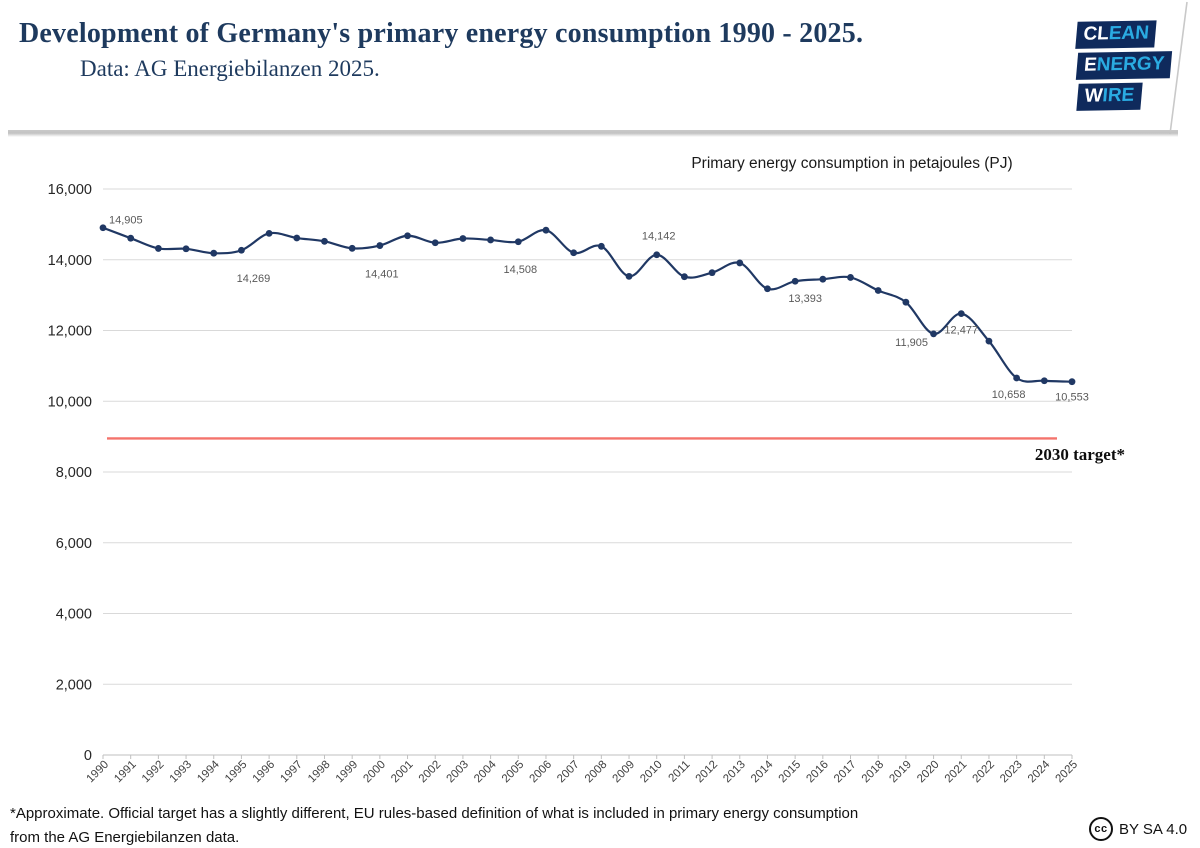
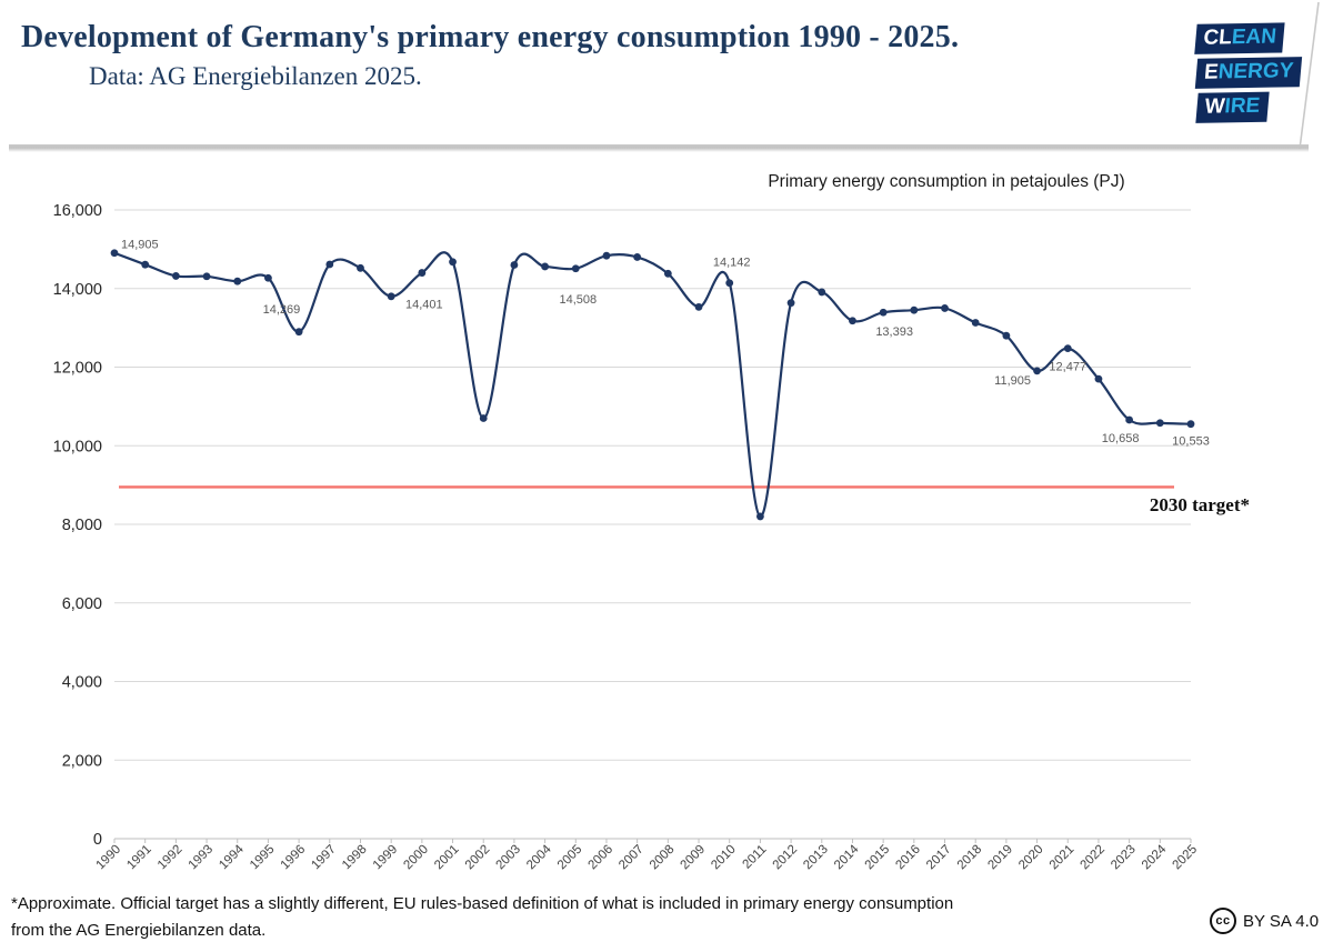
1996: 14700 -> 12900
1999: 14300 -> 13800
2002: 14500 -> 10700
2007: 14200 -> 14800
2011: 13500 -> 8200
